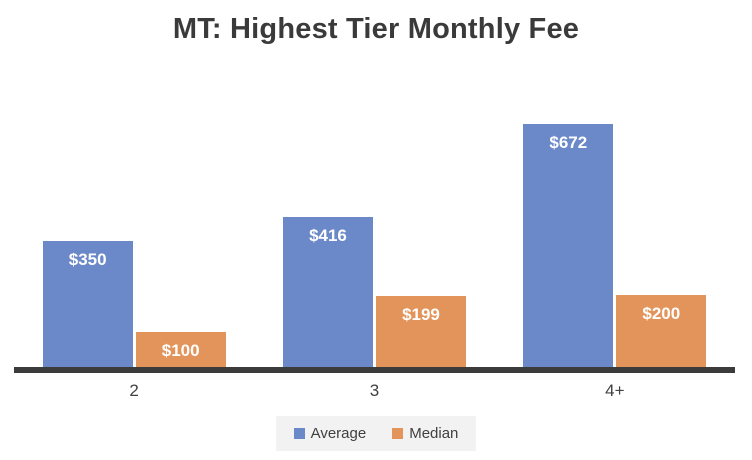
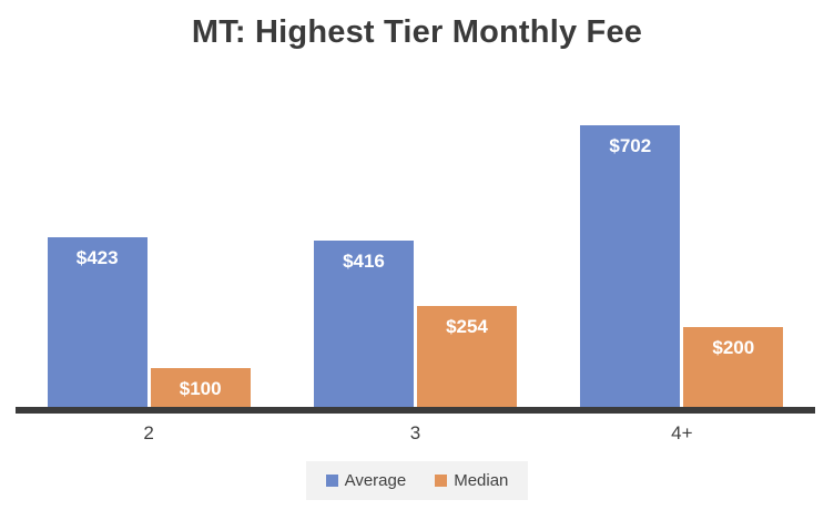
Average/2: $350 -> $423
Median/3: $199 -> $254
Average/4+: $672 -> $702
